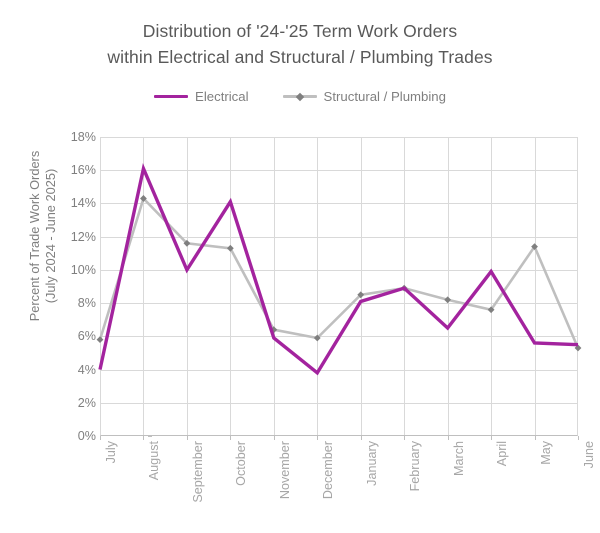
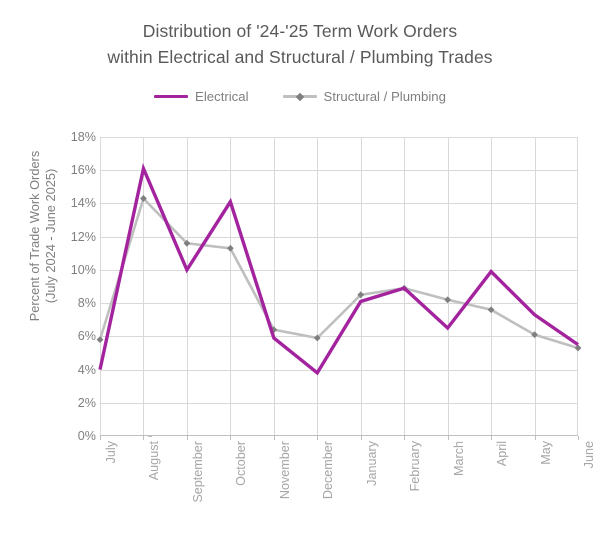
Electrical/May: 5.6% -> 7.3%
Structural / Plumbing/May: 11.4% -> 6.1%
